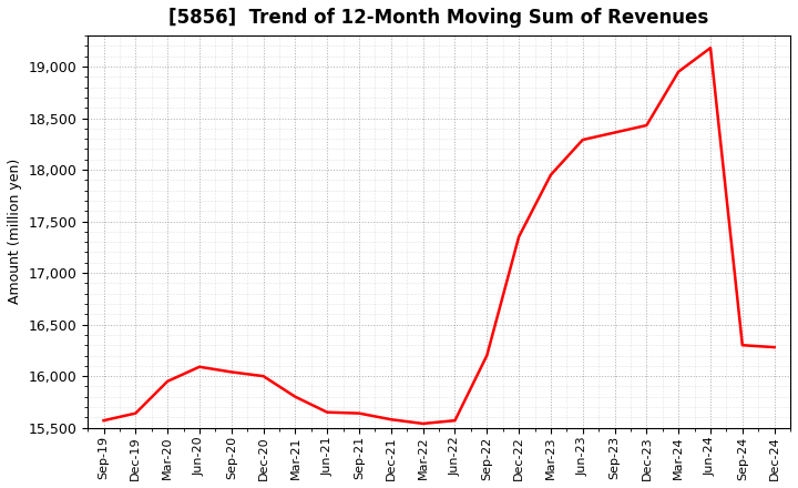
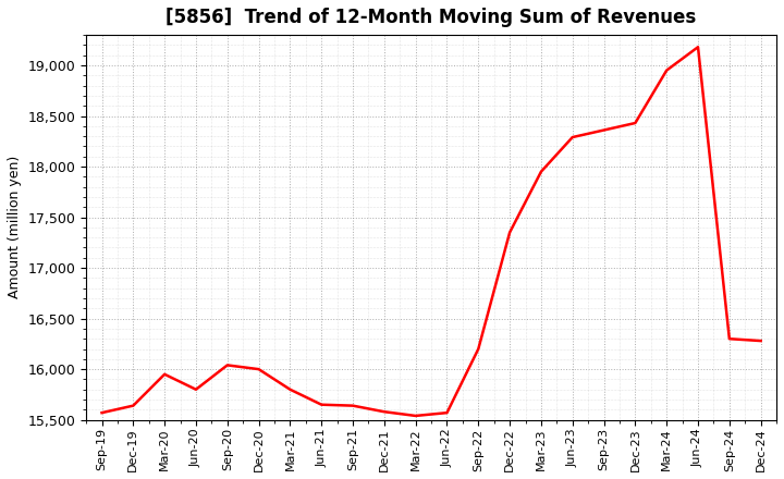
Jun-20: 16,090 -> 15,800
